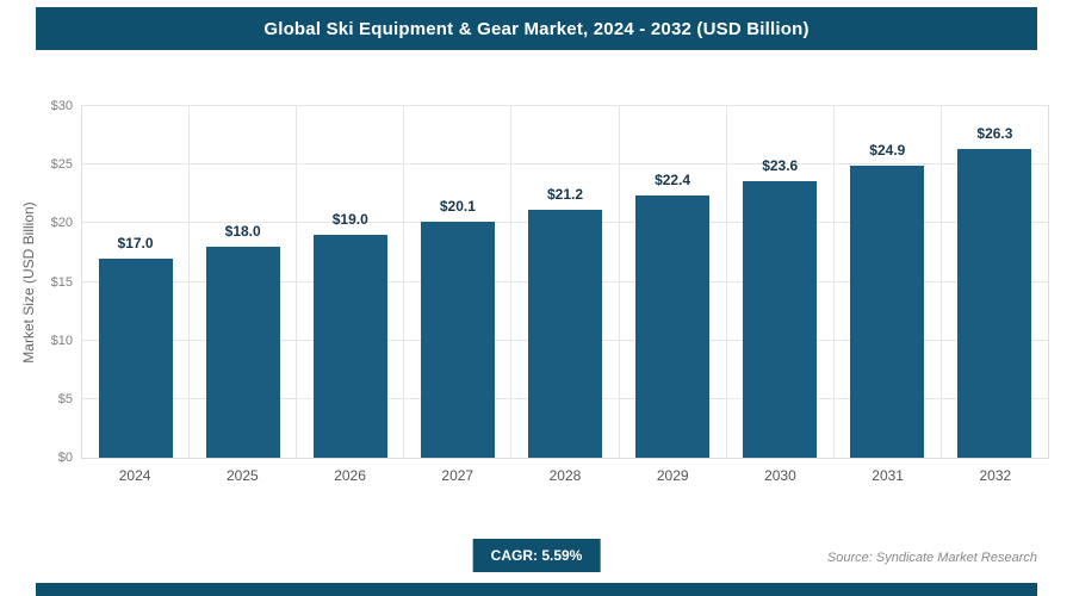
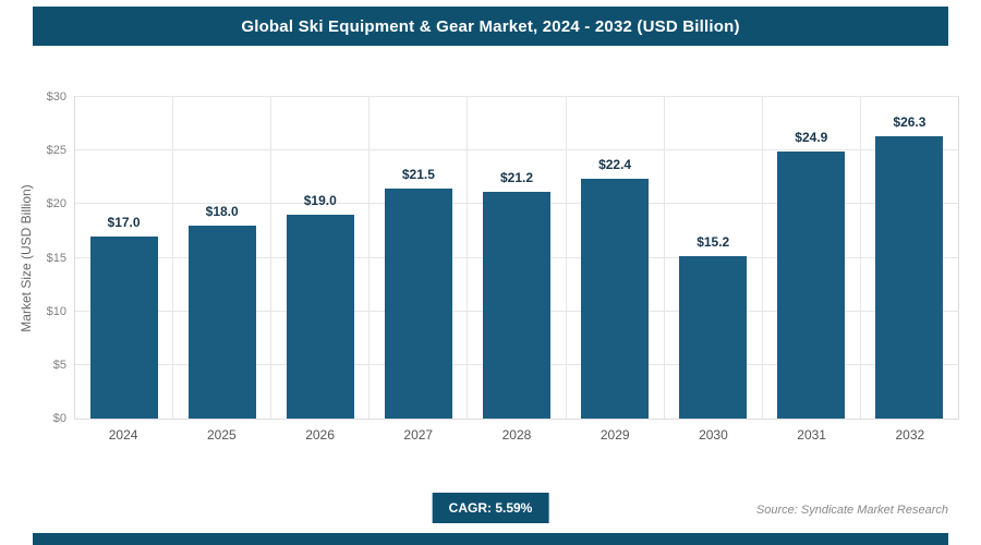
2027: $20.1 -> $21.5
2030: $23.6 -> $15.2
